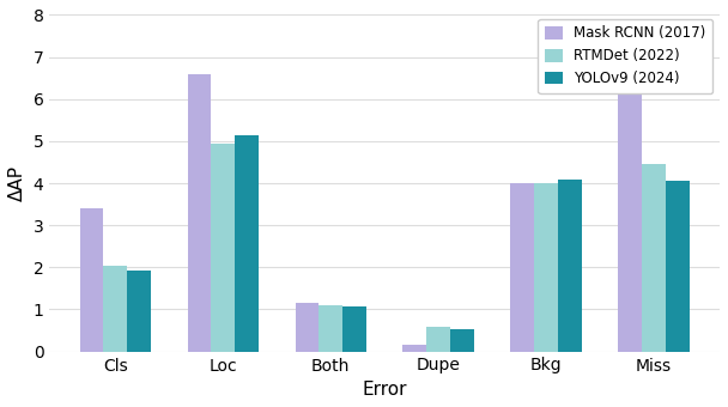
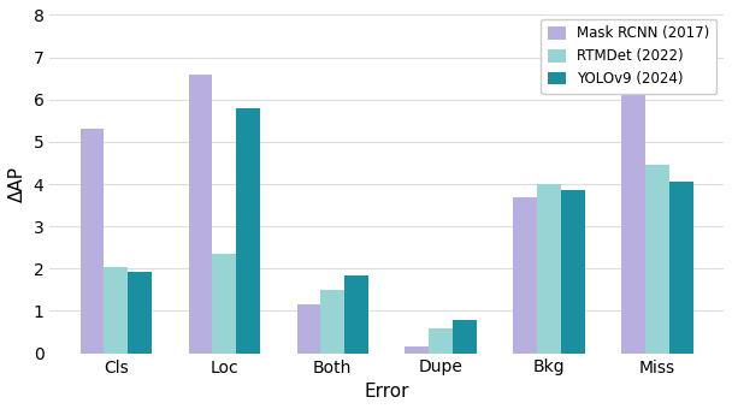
Mask RCNN (2017)/Cls: 3.40 -> 5.30
RTMDet (2022)/Loc: 4.95 -> 2.35
YOLOv9 (2024)/Loc: 5.15 -> 5.80
RTMDet (2022)/Both: 1.10 -> 1.50
YOLOv9 (2024)/Both: 1.07 -> 1.85
YOLOv9 (2024)/Dupe: 0.52 -> 0.80
Mask RCNN (2017)/Bkg: 4.00 -> 3.70
YOLOv9 (2024)/Bkg: 4.10 -> 3.85
